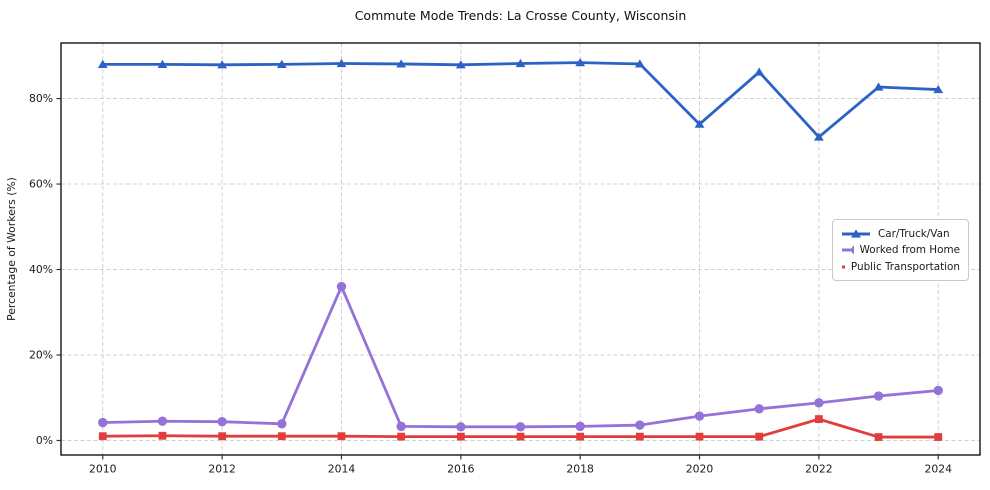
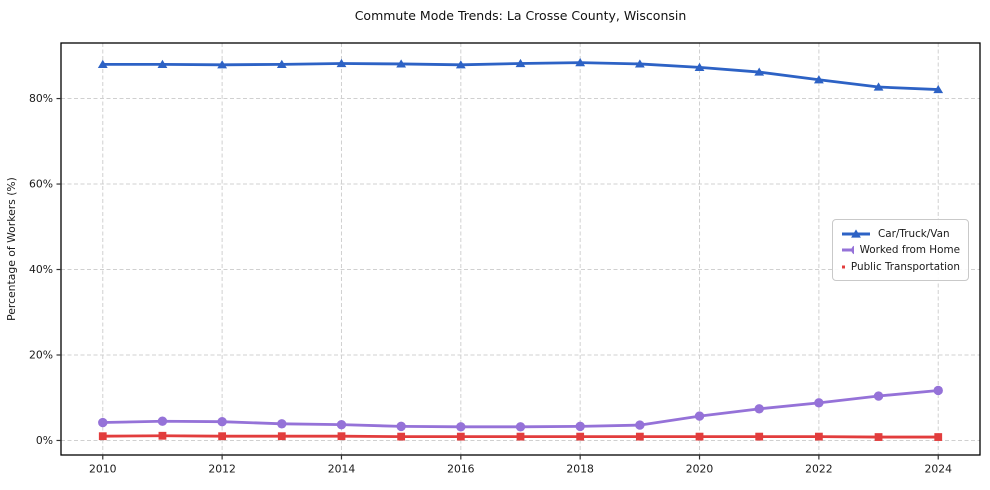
Worked from Home/2014: 36% -> 4%
Car/Truck/Van/2020: 74% -> 87%
Car/Truck/Van/2022: 71% -> 84%
Public Transportation/2022: 5% -> 1%
